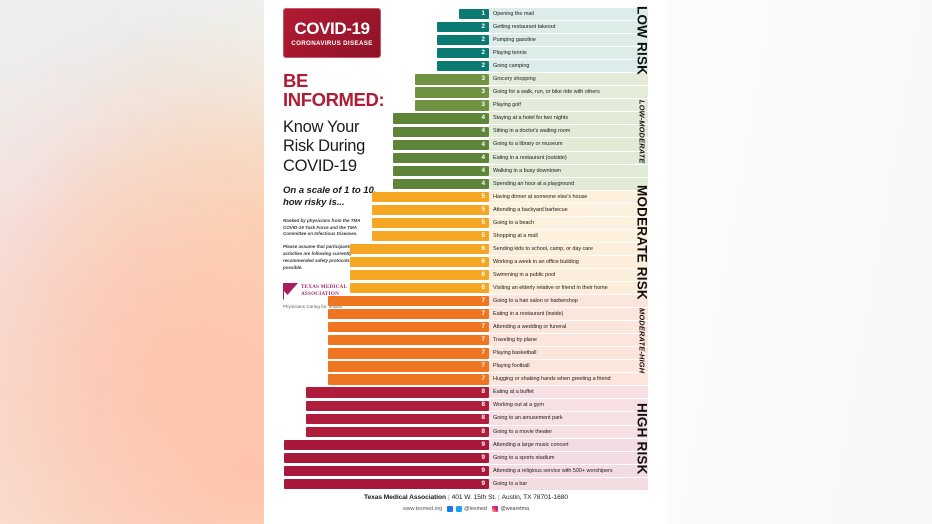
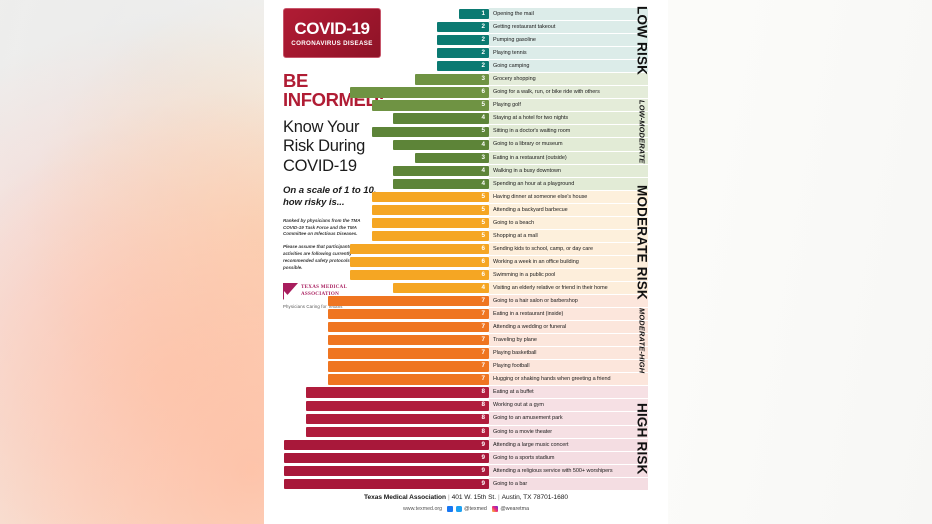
Going for a walk, run, or bike ride with others: 3 -> 6
Playing golf: 3 -> 5
Sitting in a doctor's waiting room: 4 -> 5
Eating in a restaurant (outside): 4 -> 3
Visiting an elderly relative or friend in their home: 6 -> 4
